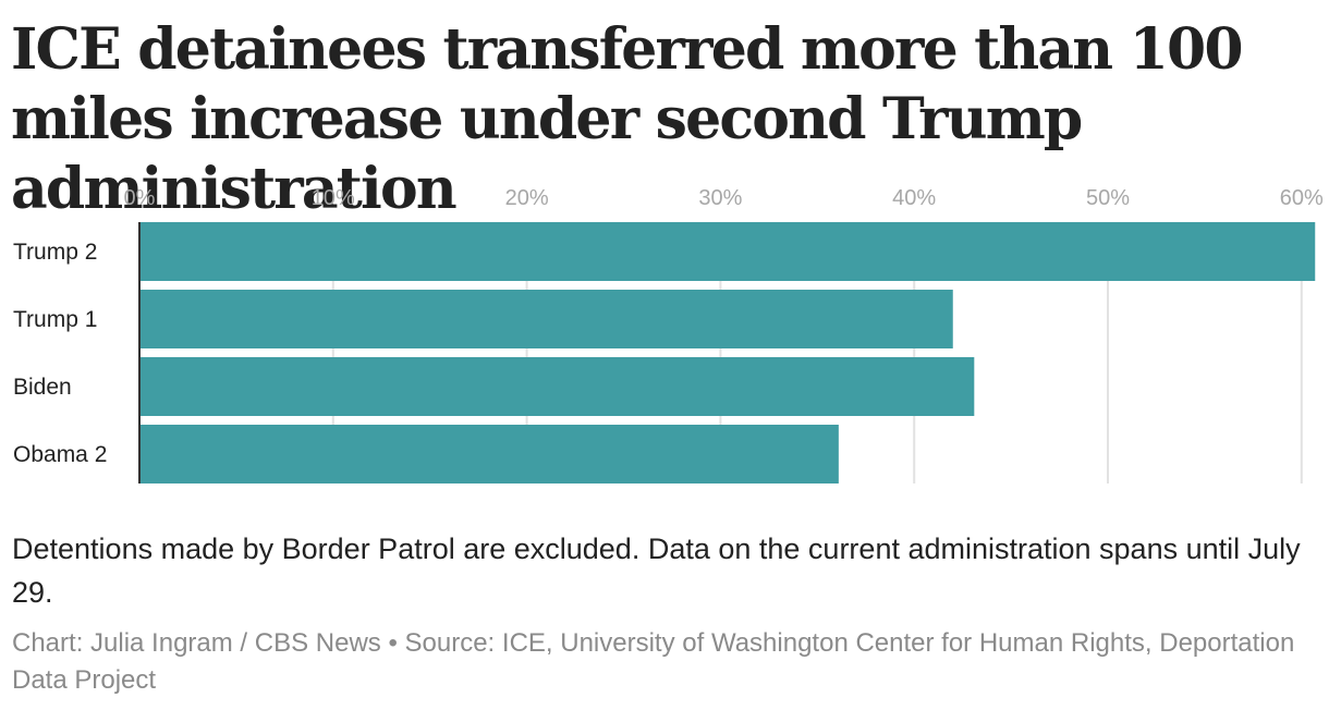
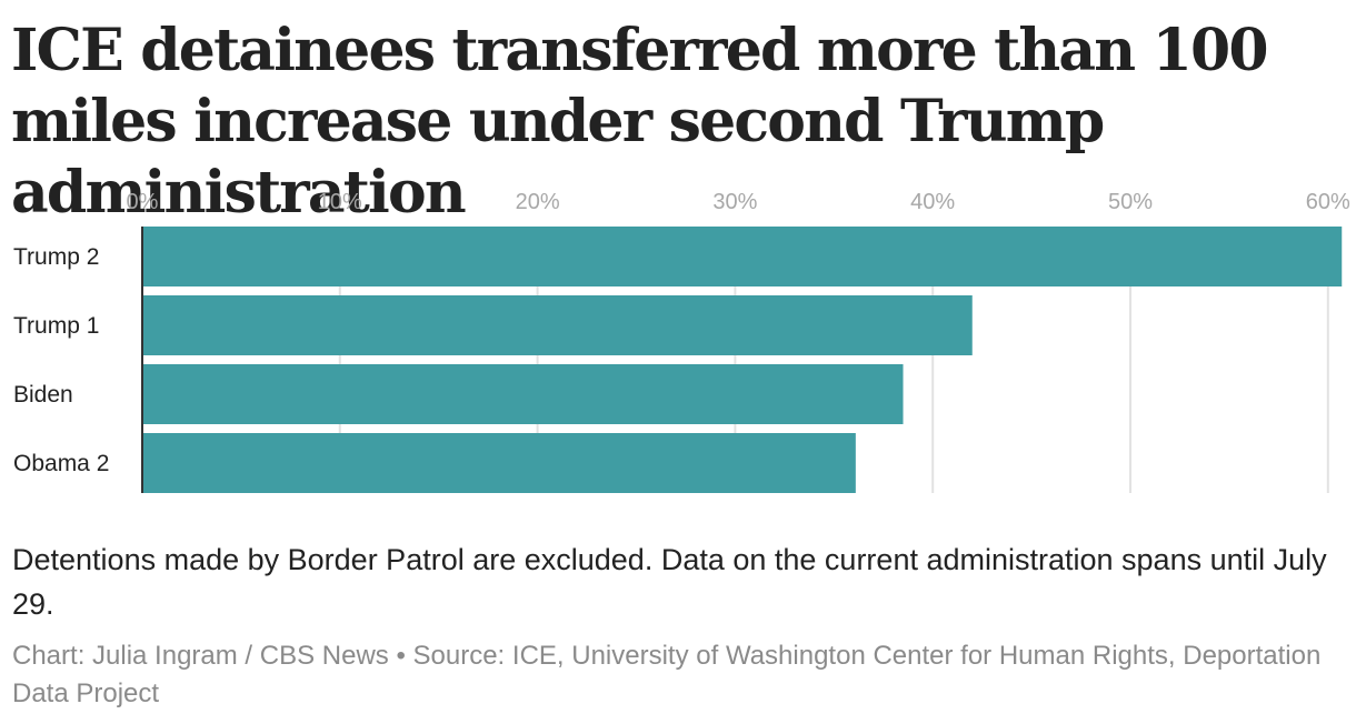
Biden: 43.1% -> 38.5%
